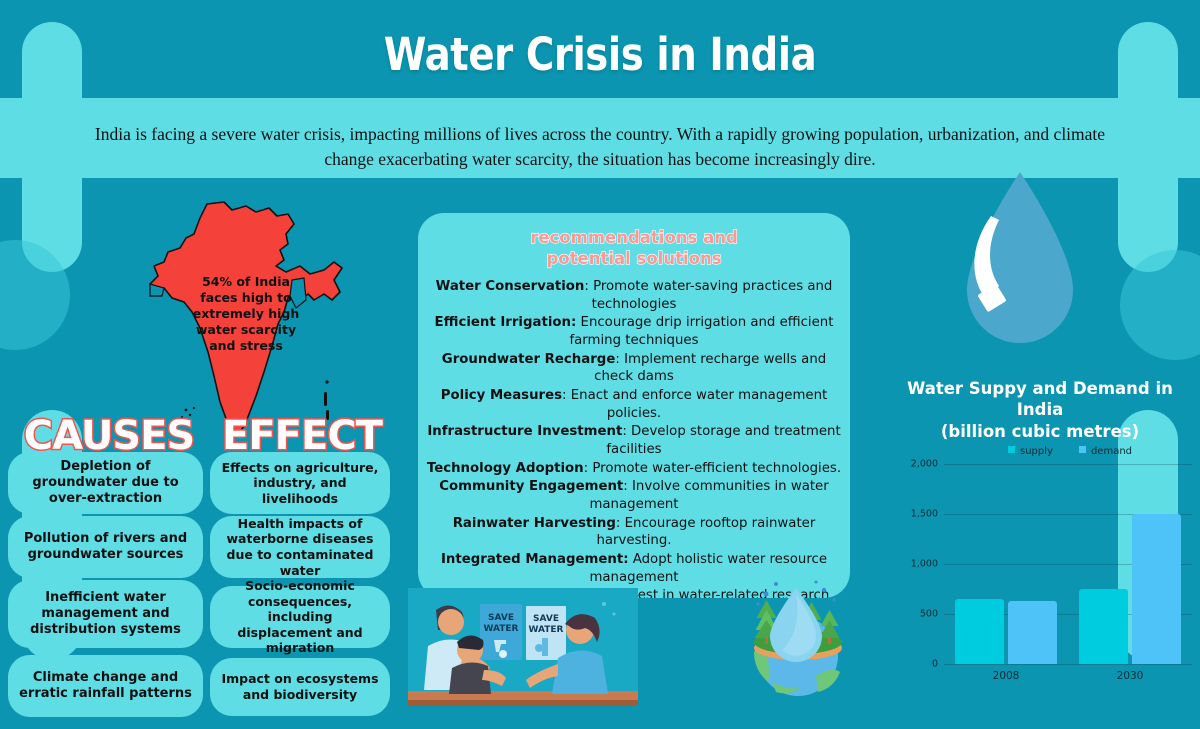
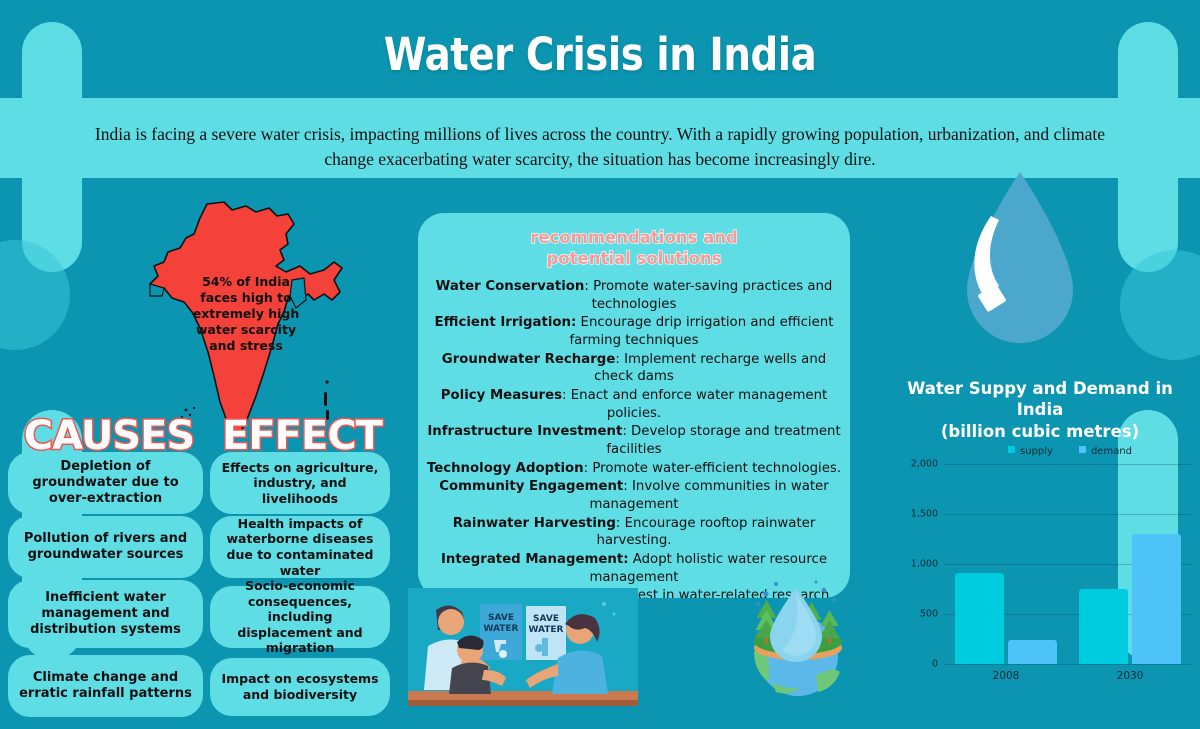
supply/2008: 650 -> 910
demand/2008: 630 -> 240
demand/2030: 1500 -> 1300
